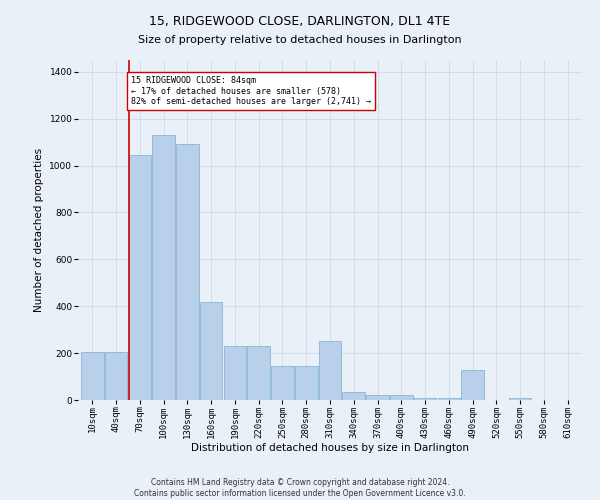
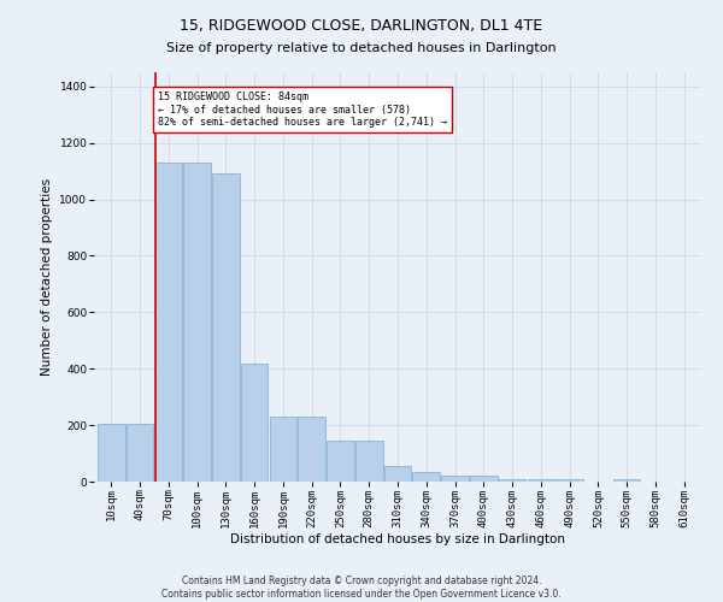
70sqm: 1045 -> 1130
310sqm: 250 -> 55
490sqm: 130 -> 10
